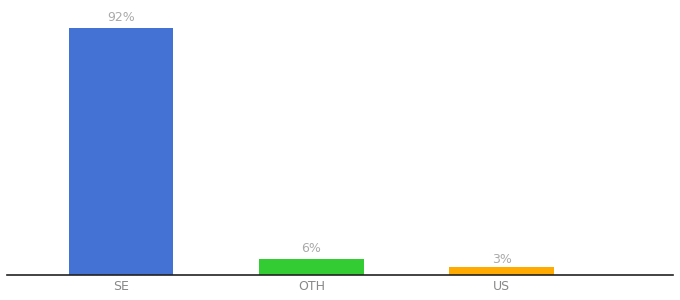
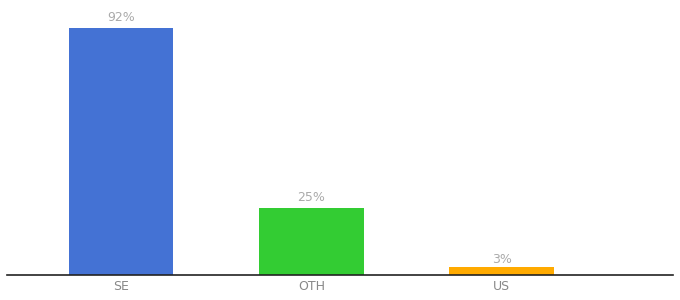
OTH: 6% -> 25%
